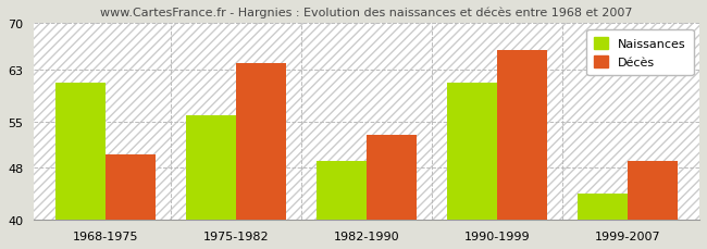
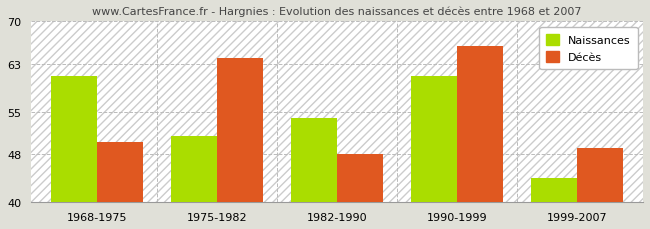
Naissances/1975-1982: 56 -> 51
Naissances/1982-1990: 49 -> 54
Décès/1982-1990: 53 -> 48
